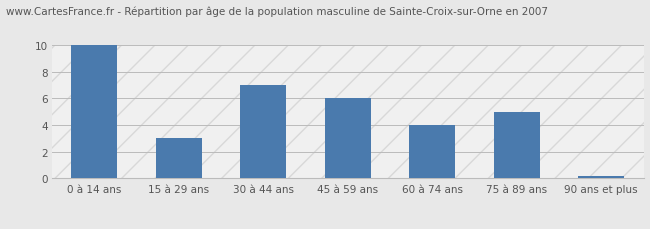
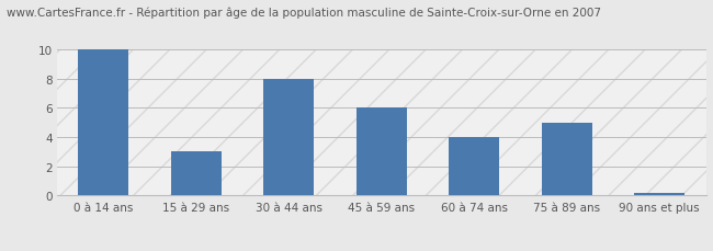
30 à 44 ans: 7.0 -> 8.0
